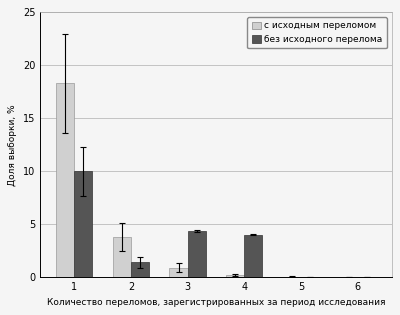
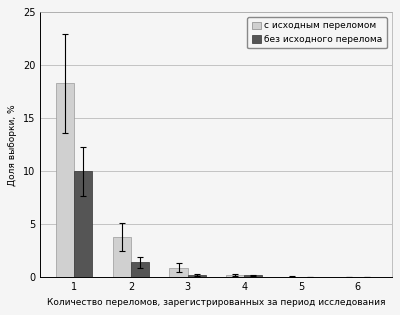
без исходного перелома/3: 4.4 -> 0.2
без исходного перелома/4: 4.0 -> 0.2
